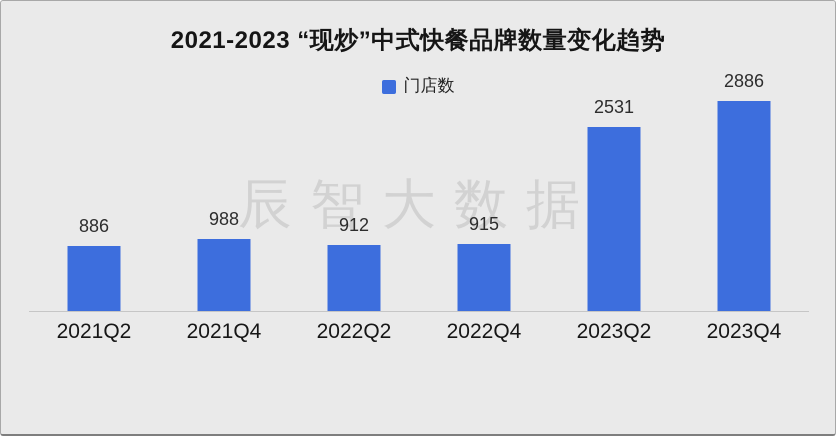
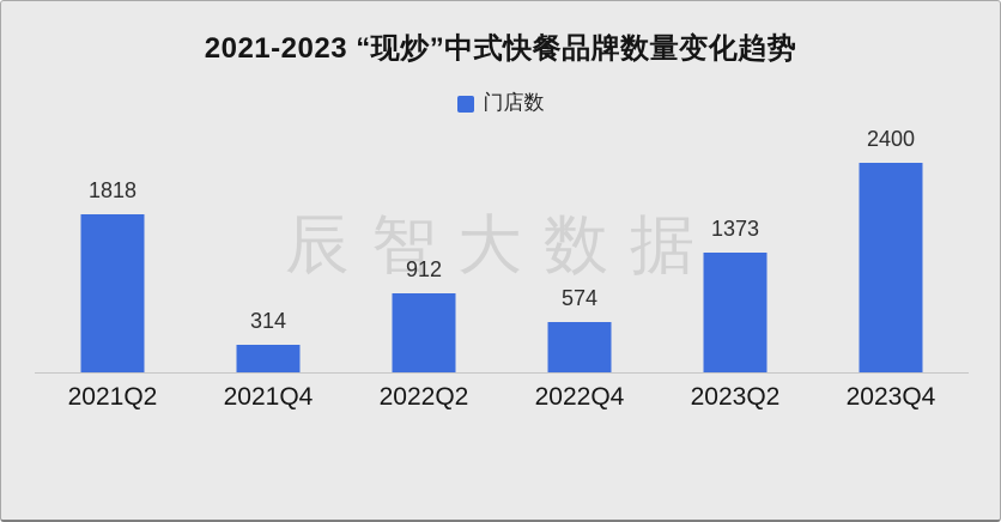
2021Q2: 886 -> 1818
2021Q4: 988 -> 314
2022Q4: 915 -> 574
2023Q2: 2531 -> 1373
2023Q4: 2886 -> 2400
